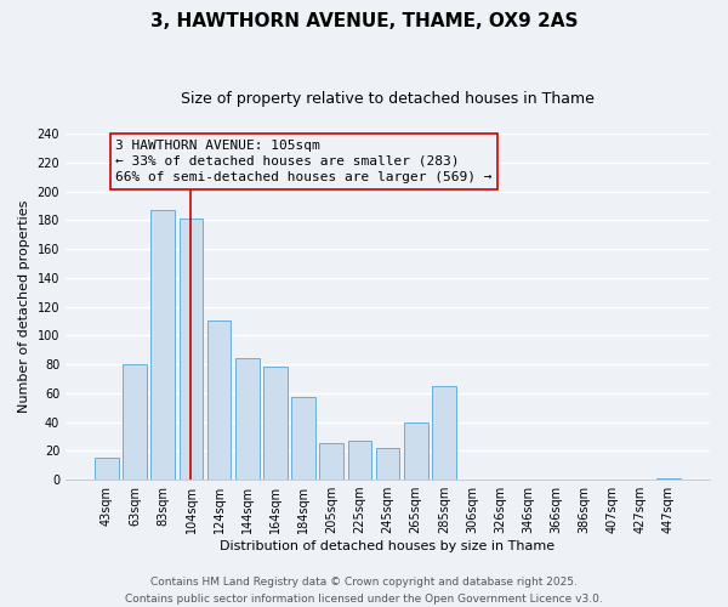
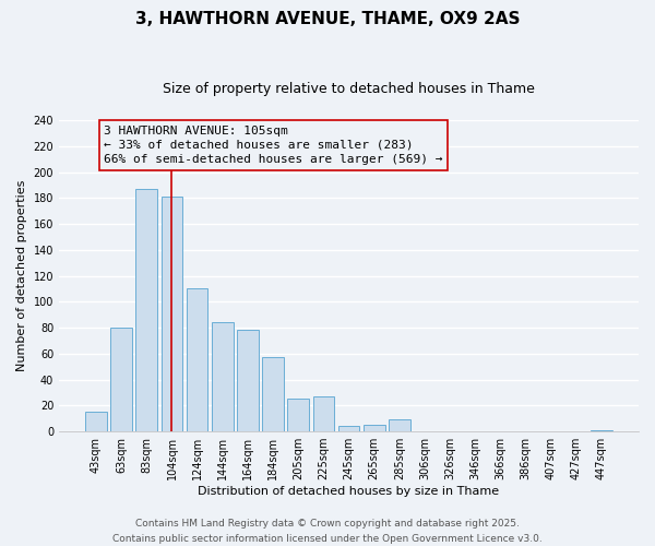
245sqm: 22 -> 4
265sqm: 40 -> 5
285sqm: 65 -> 9
